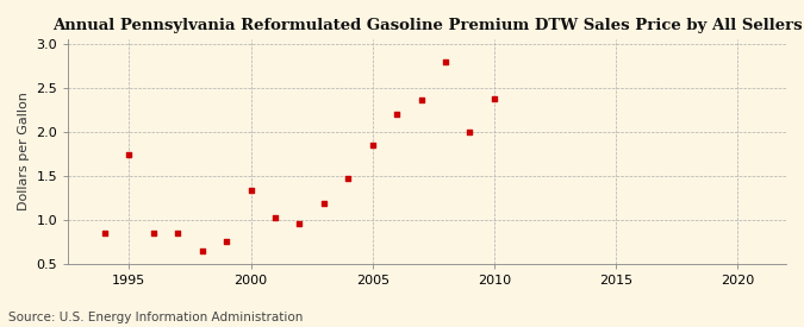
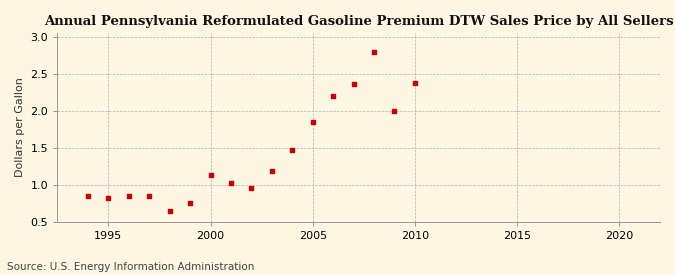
1995: 1.74 -> 0.82
2000: 1.34 -> 1.13
